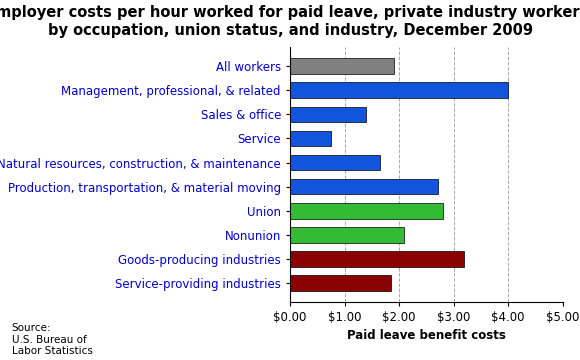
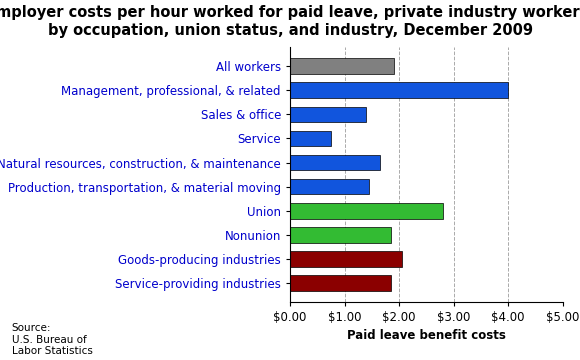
Production, transportation, & material moving: $2.72 -> $1.45
Nonunion: $2.10 -> $1.85
Goods-producing industries: $3.20 -> $2.05
